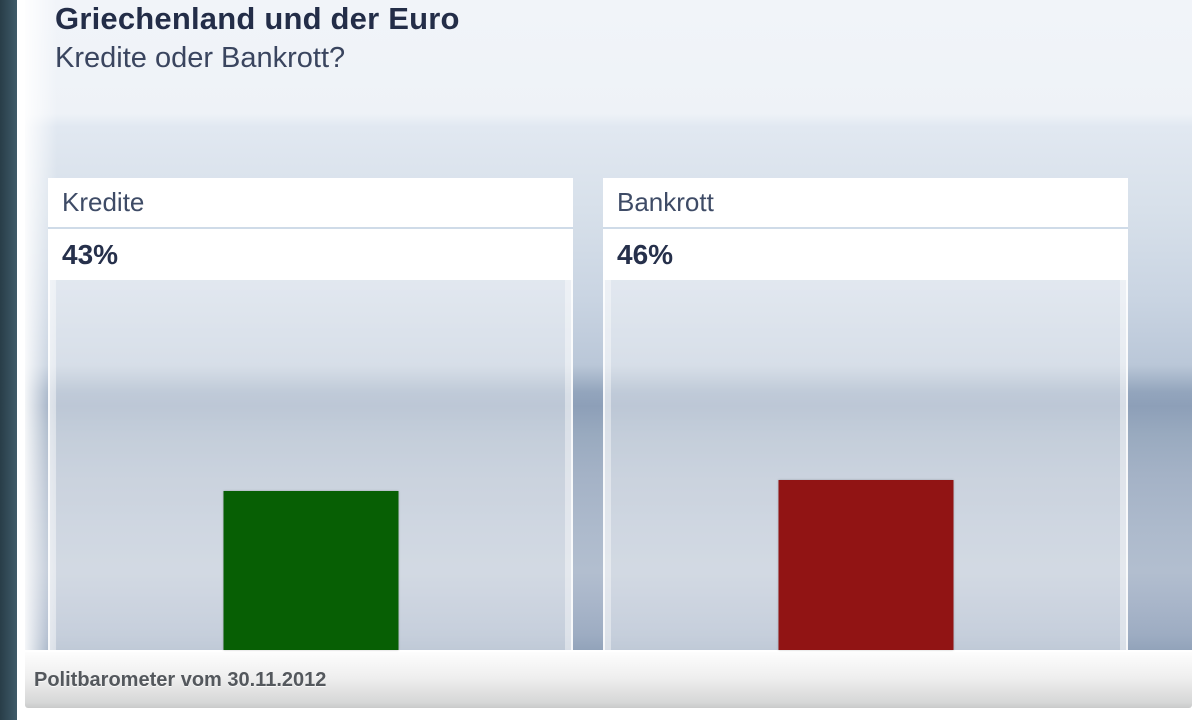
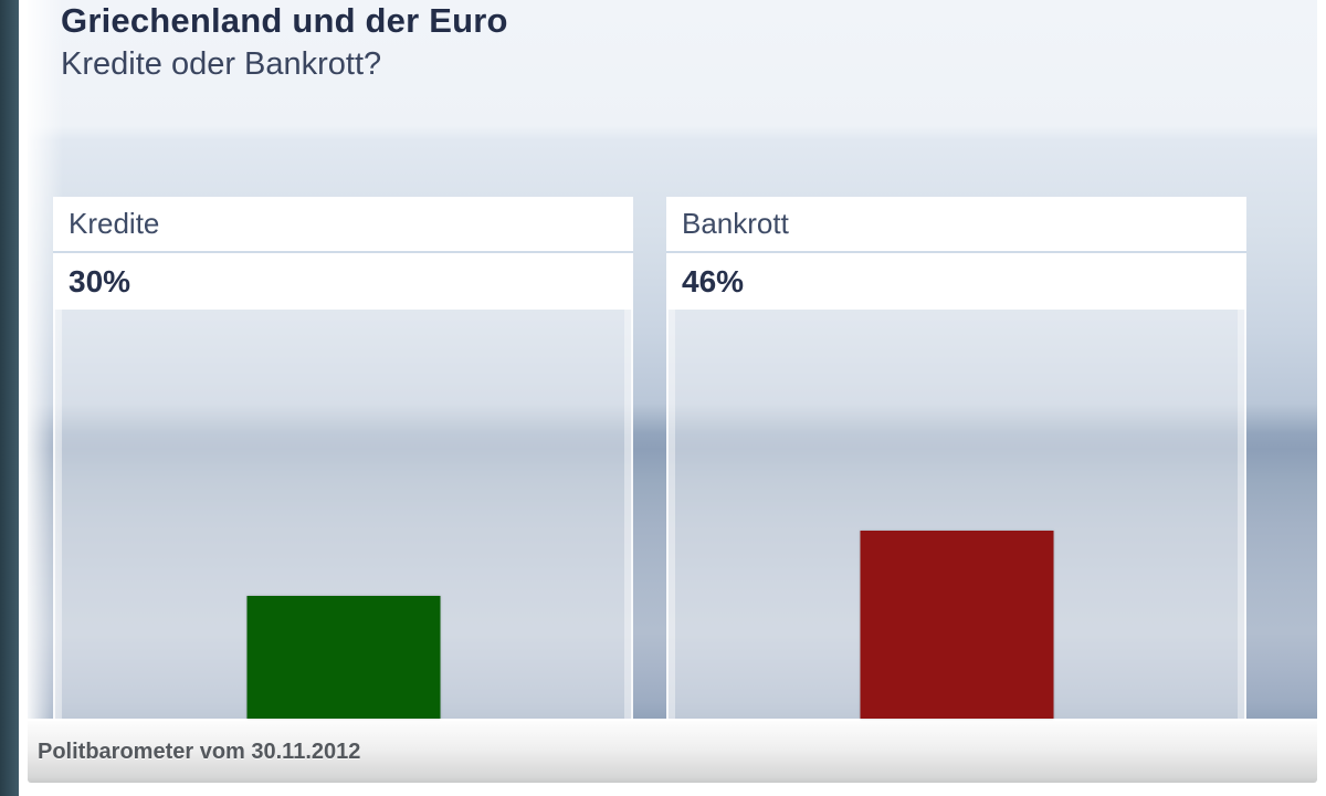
Kredite: 43% -> 30%
